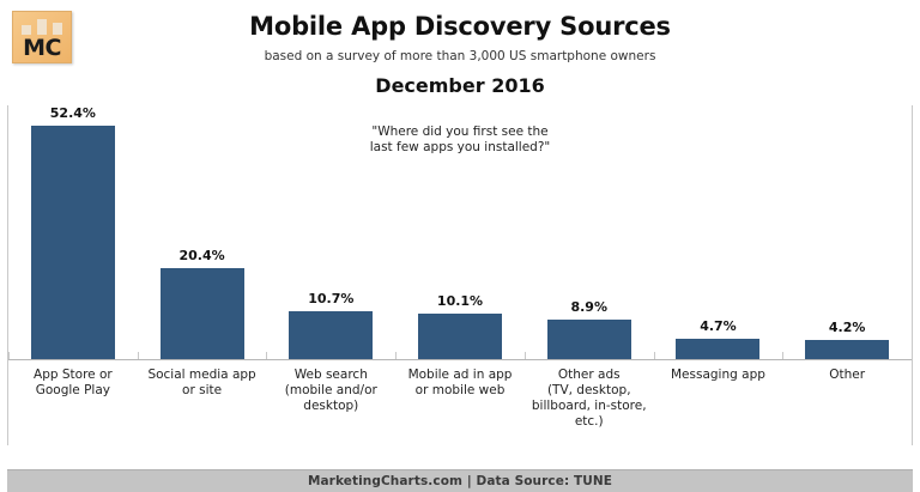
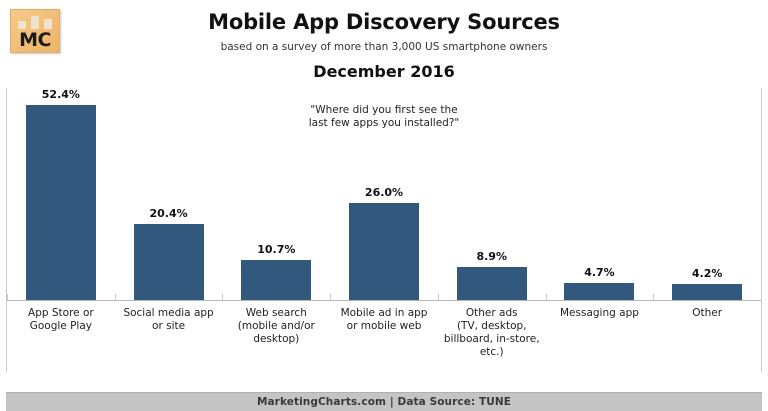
Mobile ad in app or mobile web: 10.1% -> 26.0%
